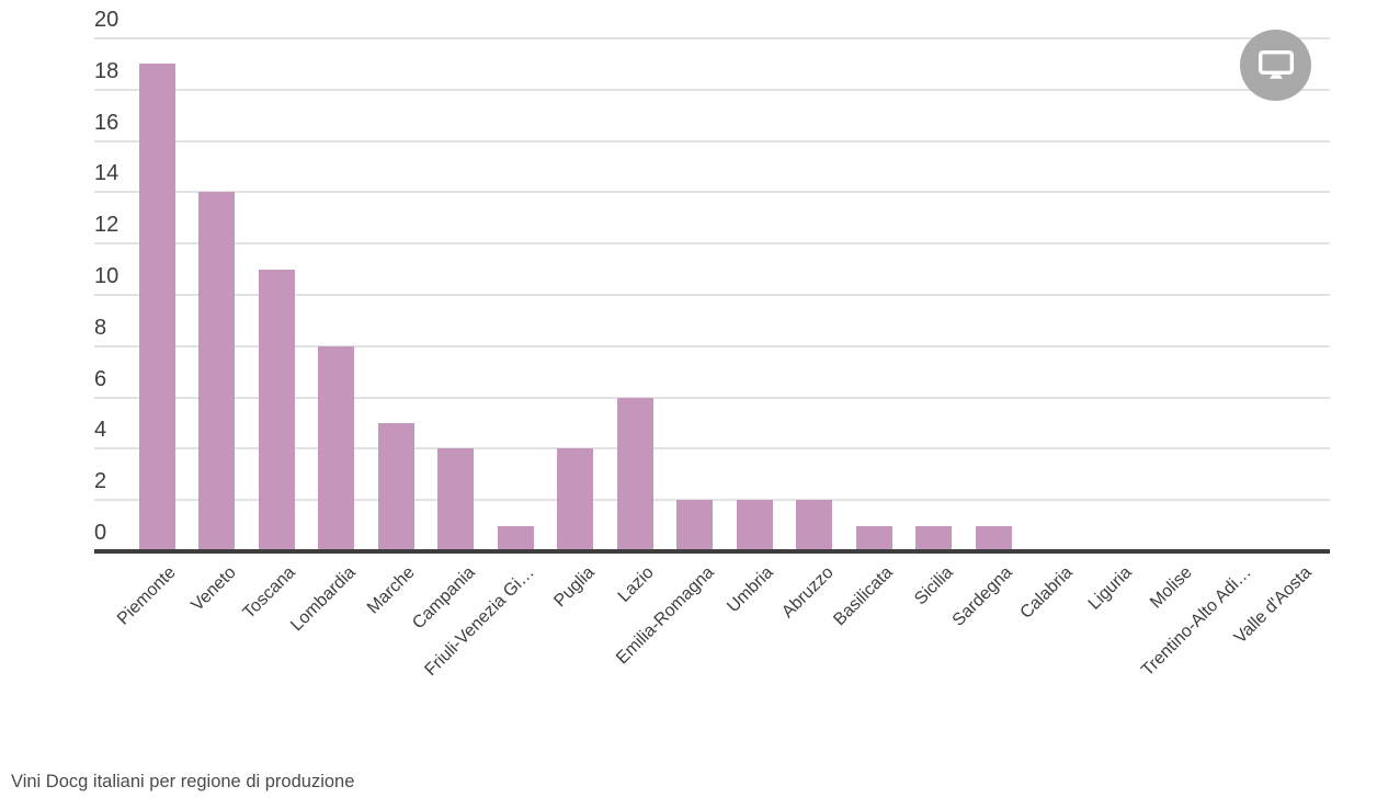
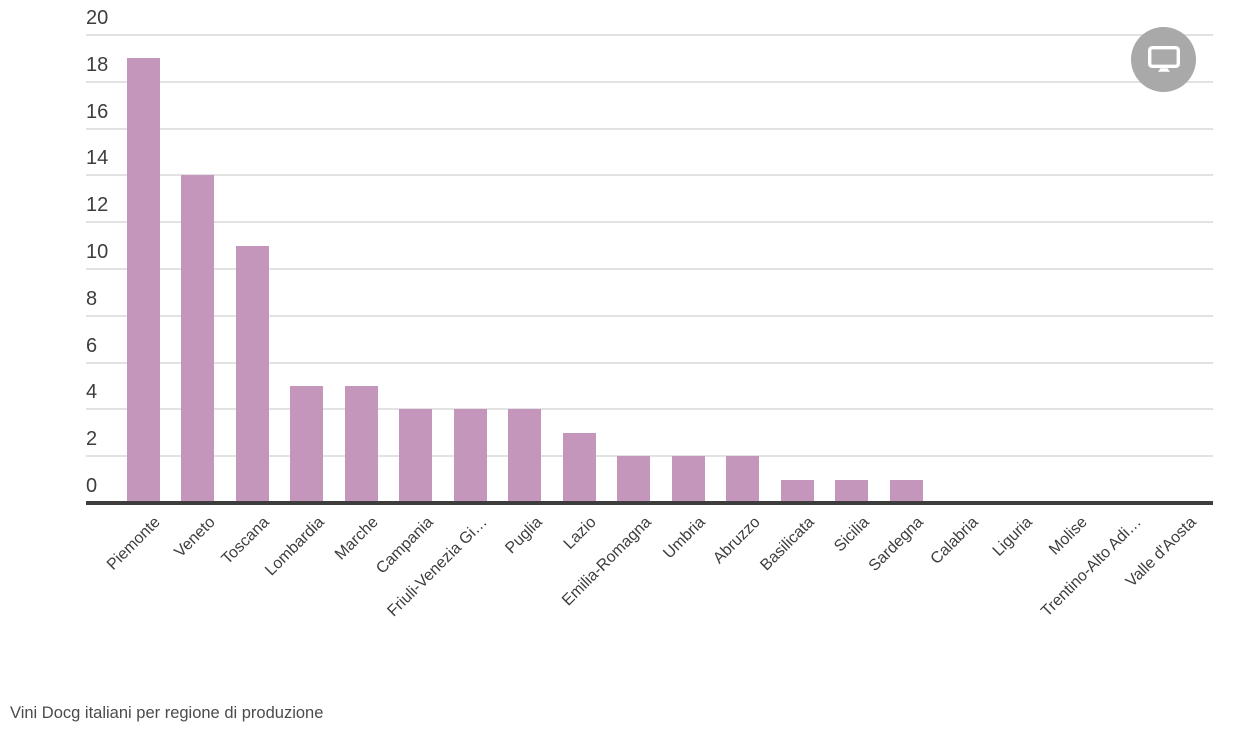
Lombardia: 8 -> 5
Friuli-Venezia Gi…: 1 -> 4
Lazio: 6 -> 3
